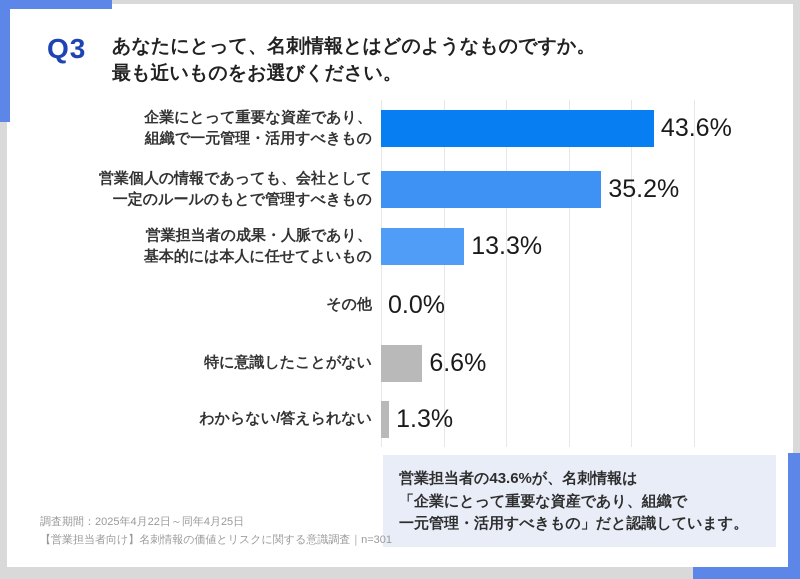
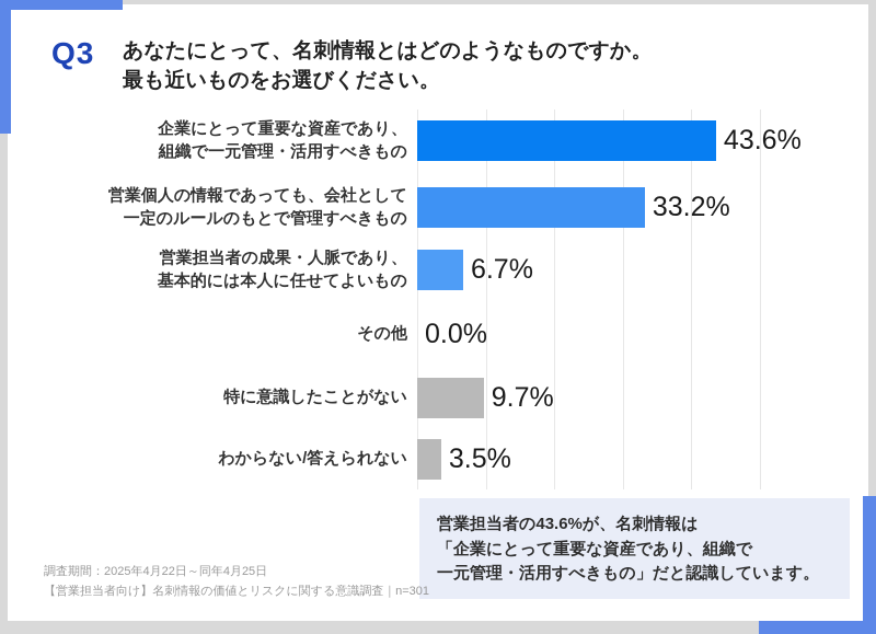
営業個人の情報であっても、会社として 一定のルールのもとで管理すべきもの: 35.2% -> 33.2%
営業担当者の成果・人脈であり、 基本的には本人に任せてよいもの: 13.3% -> 6.7%
特に意識したことがない: 6.6% -> 9.7%
わからない/答えられない: 1.3% -> 3.5%
